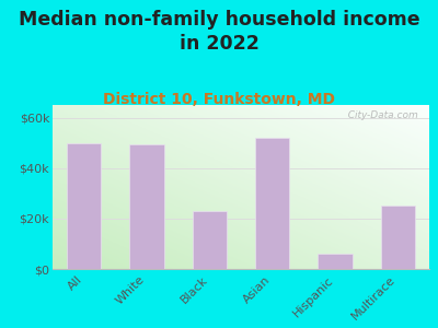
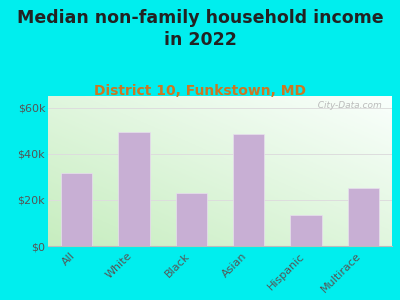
All: $50.0k -> $31.5k
Asian: $52.0k -> $48.5k
Hispanic: $6.0k -> $13.5k
